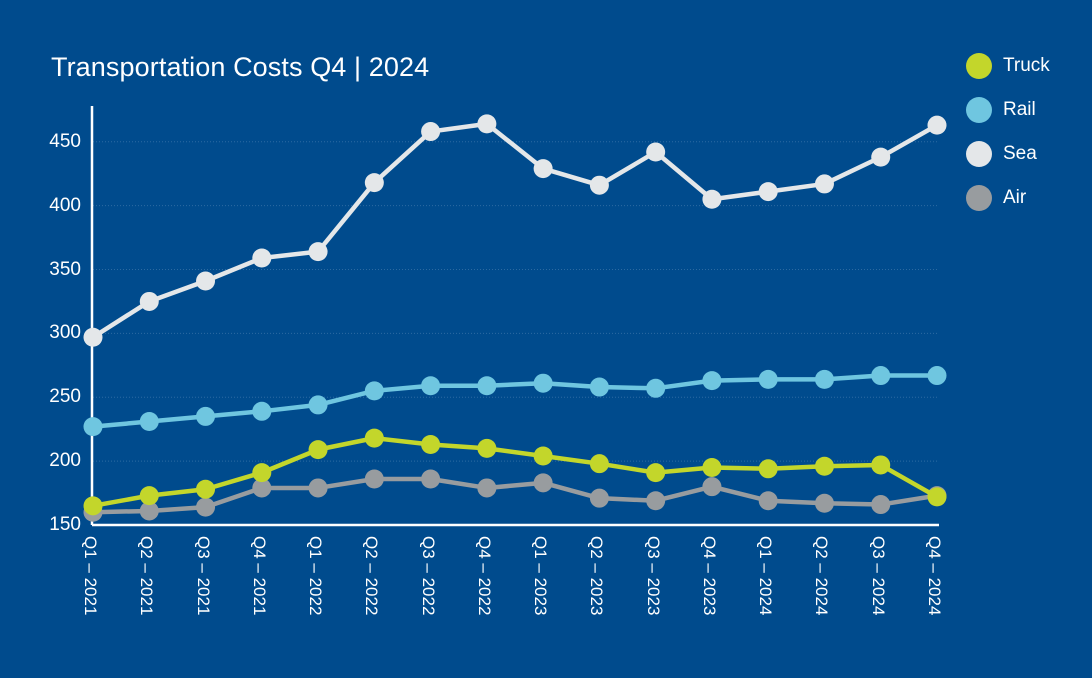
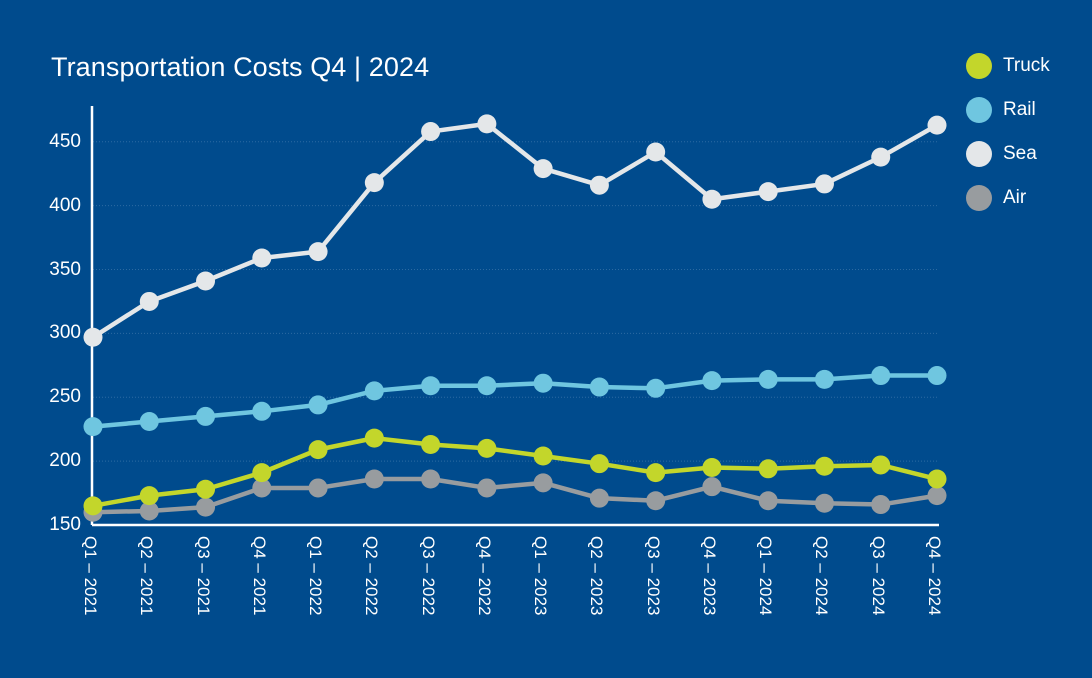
Truck/Q4 – 2024: 172 -> 186
